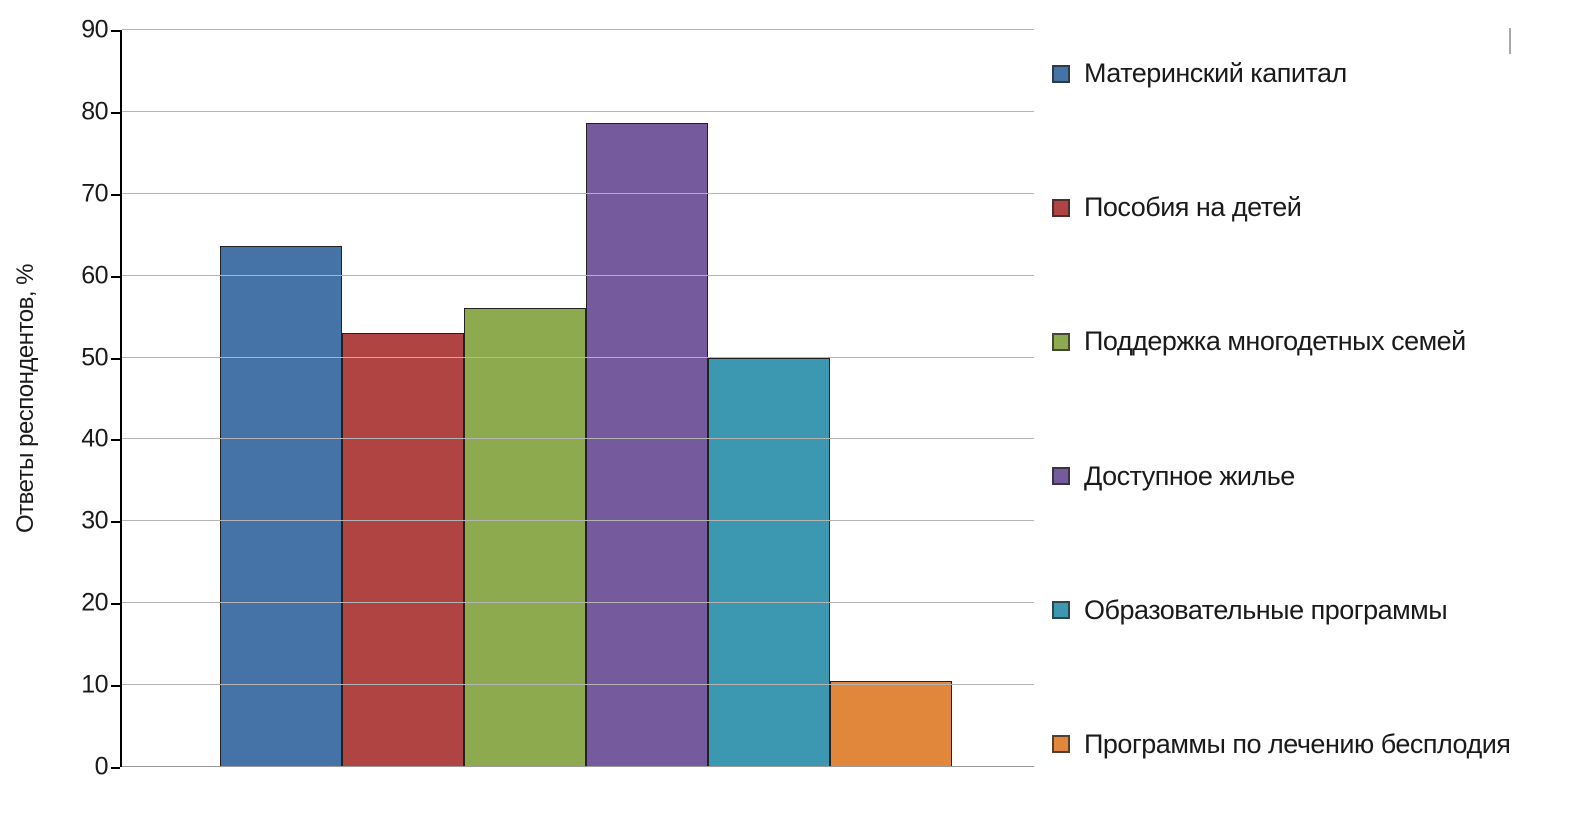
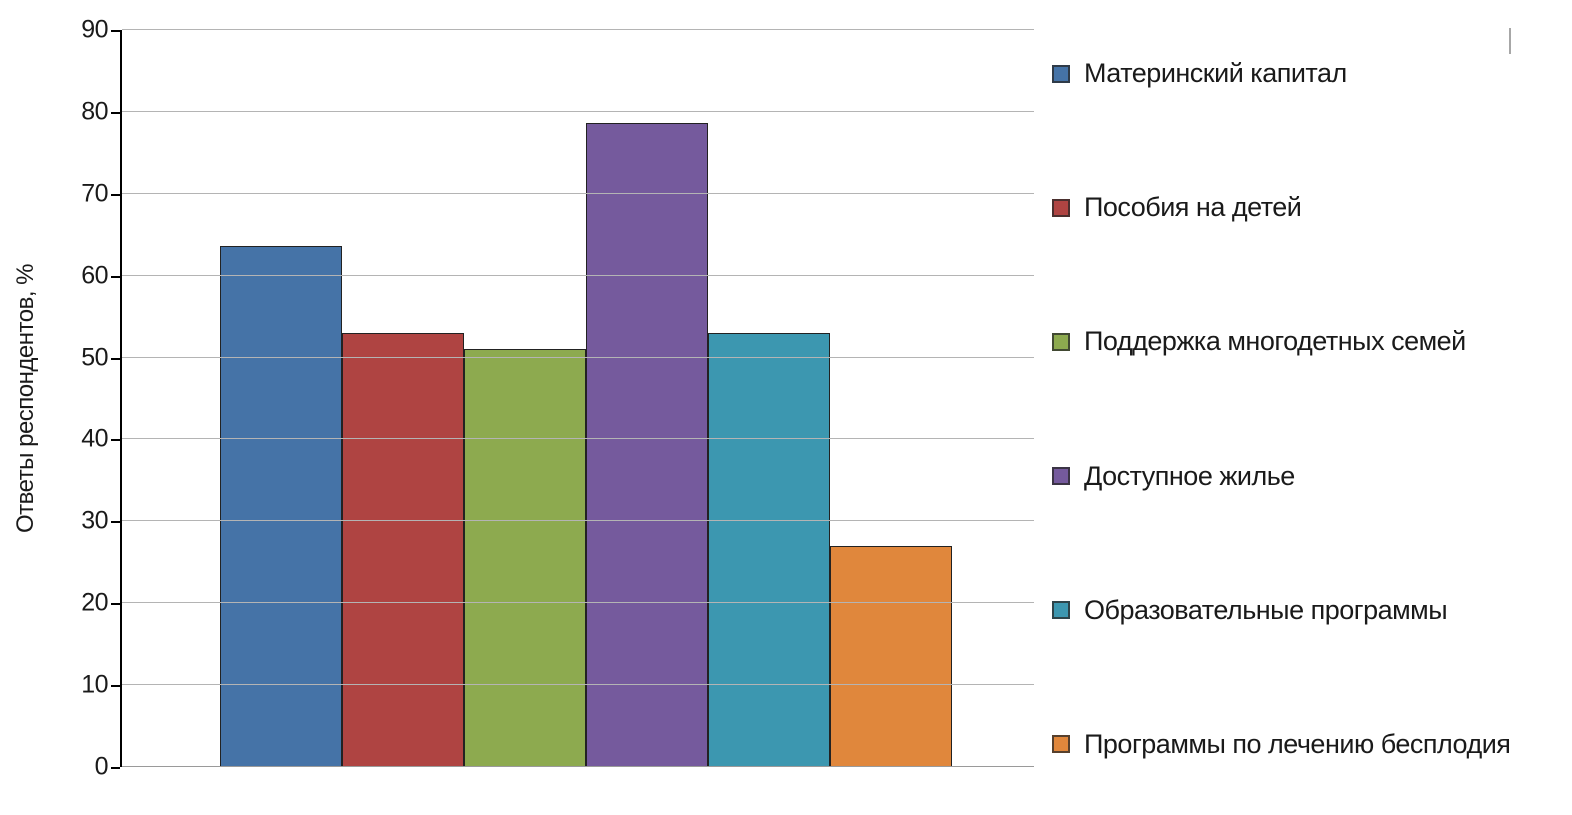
Поддержка многодетных семей: 56 -> 51
Образовательные программы: 50 -> 53
Программы по лечению бесплодия: 10 -> 27
